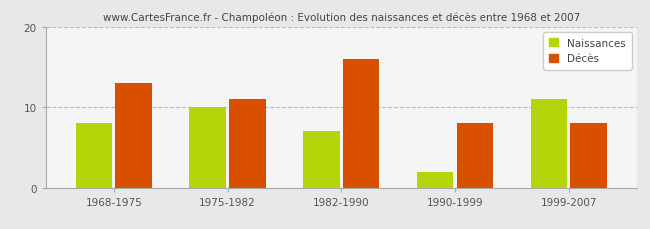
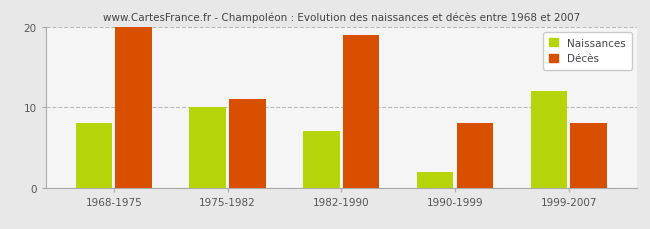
Décès/1968-1975: 13 -> 20
Décès/1982-1990: 16 -> 19
Naissances/1999-2007: 11 -> 12
